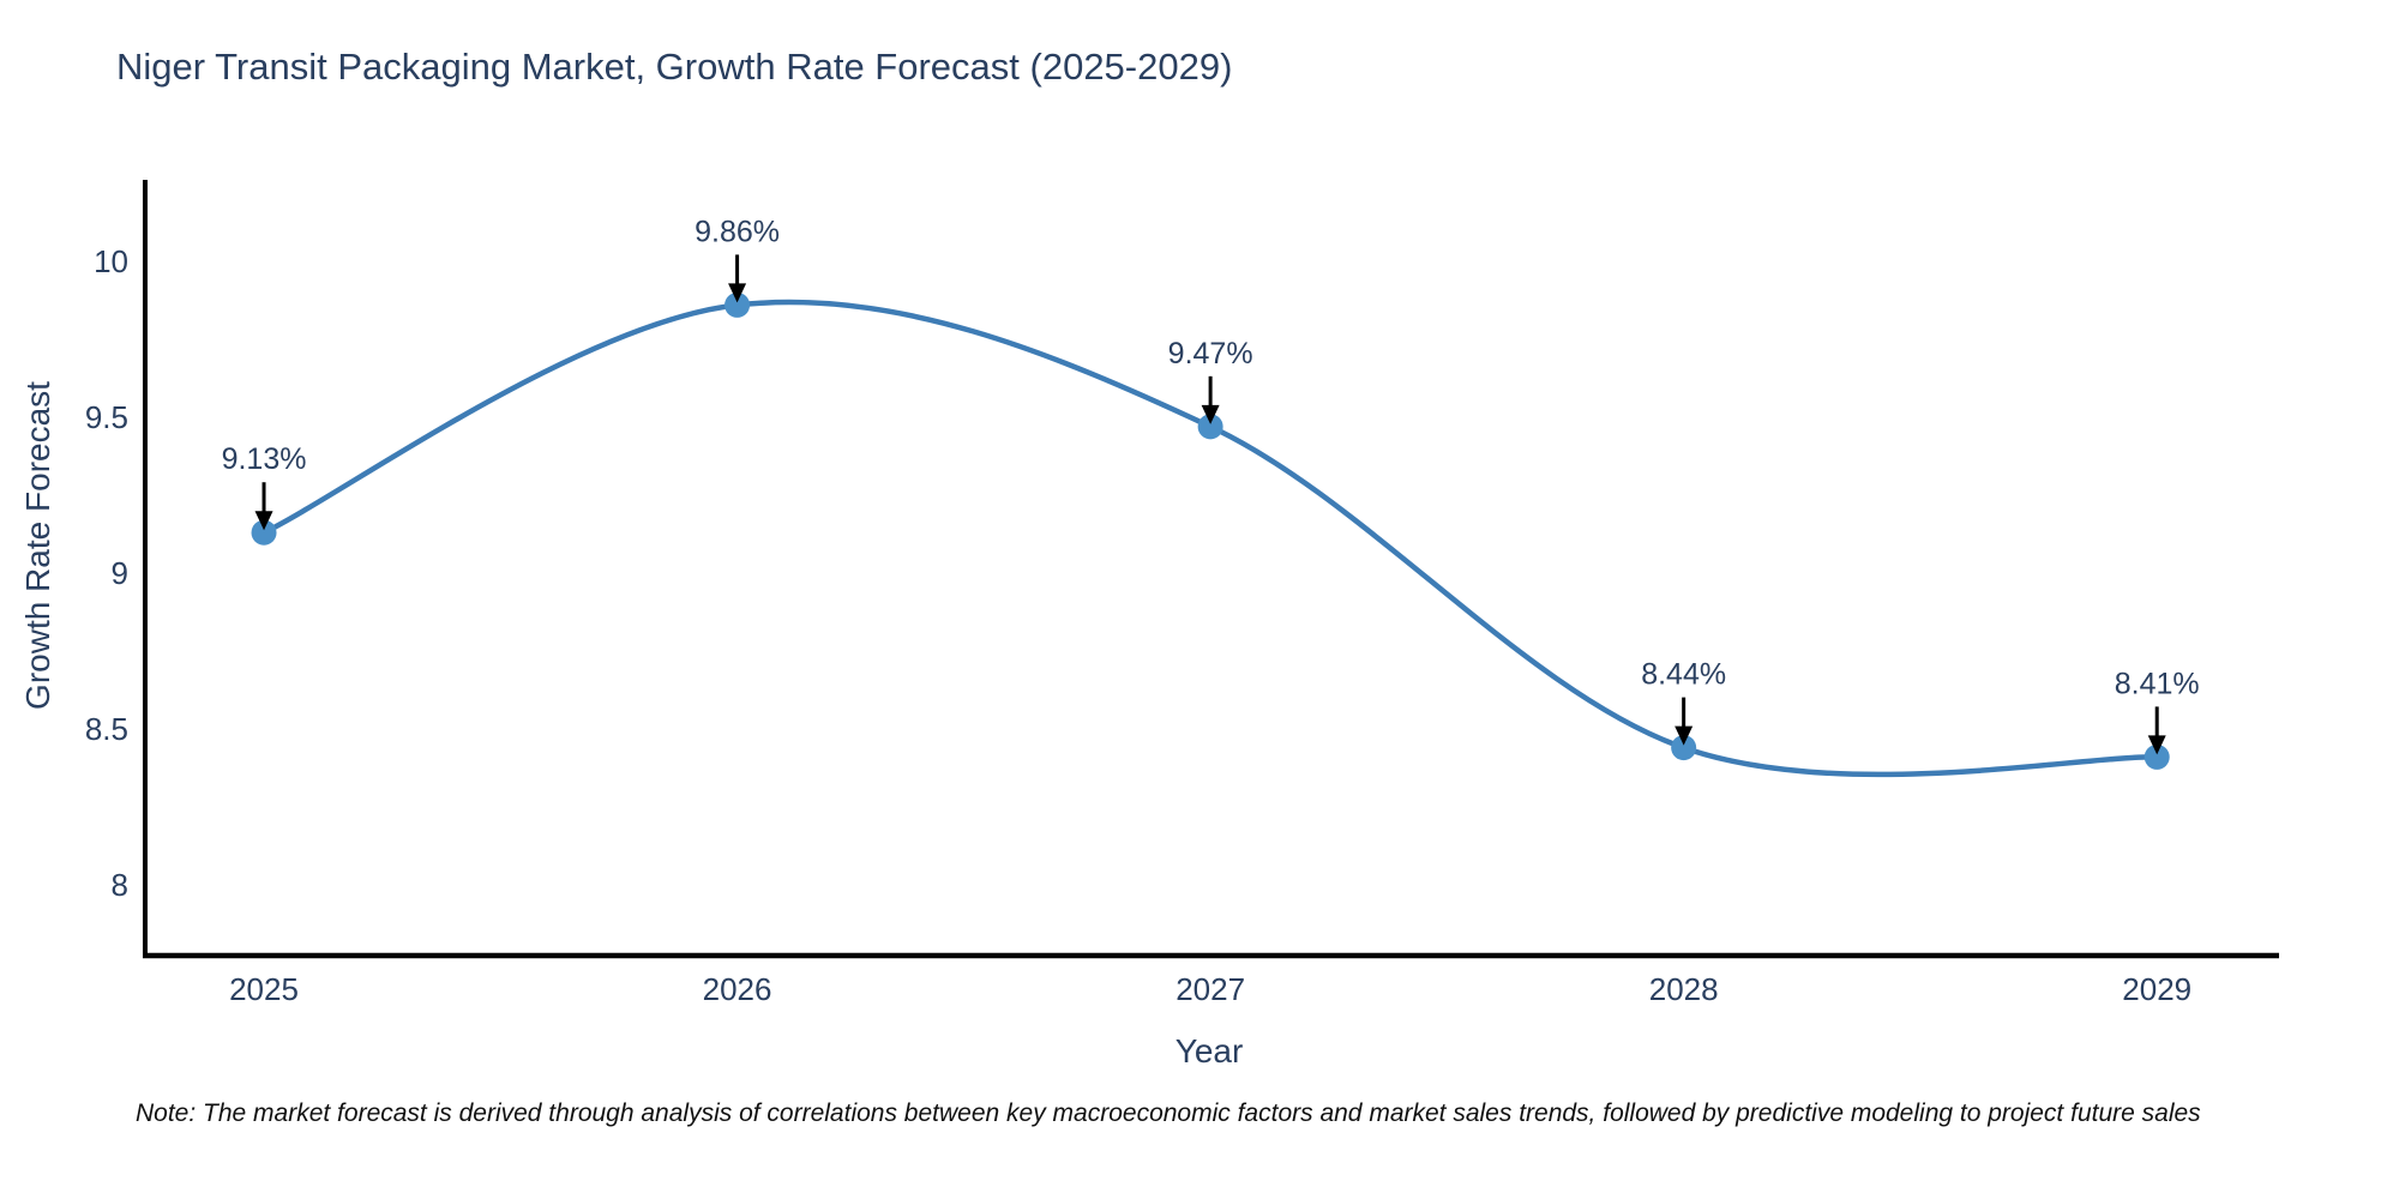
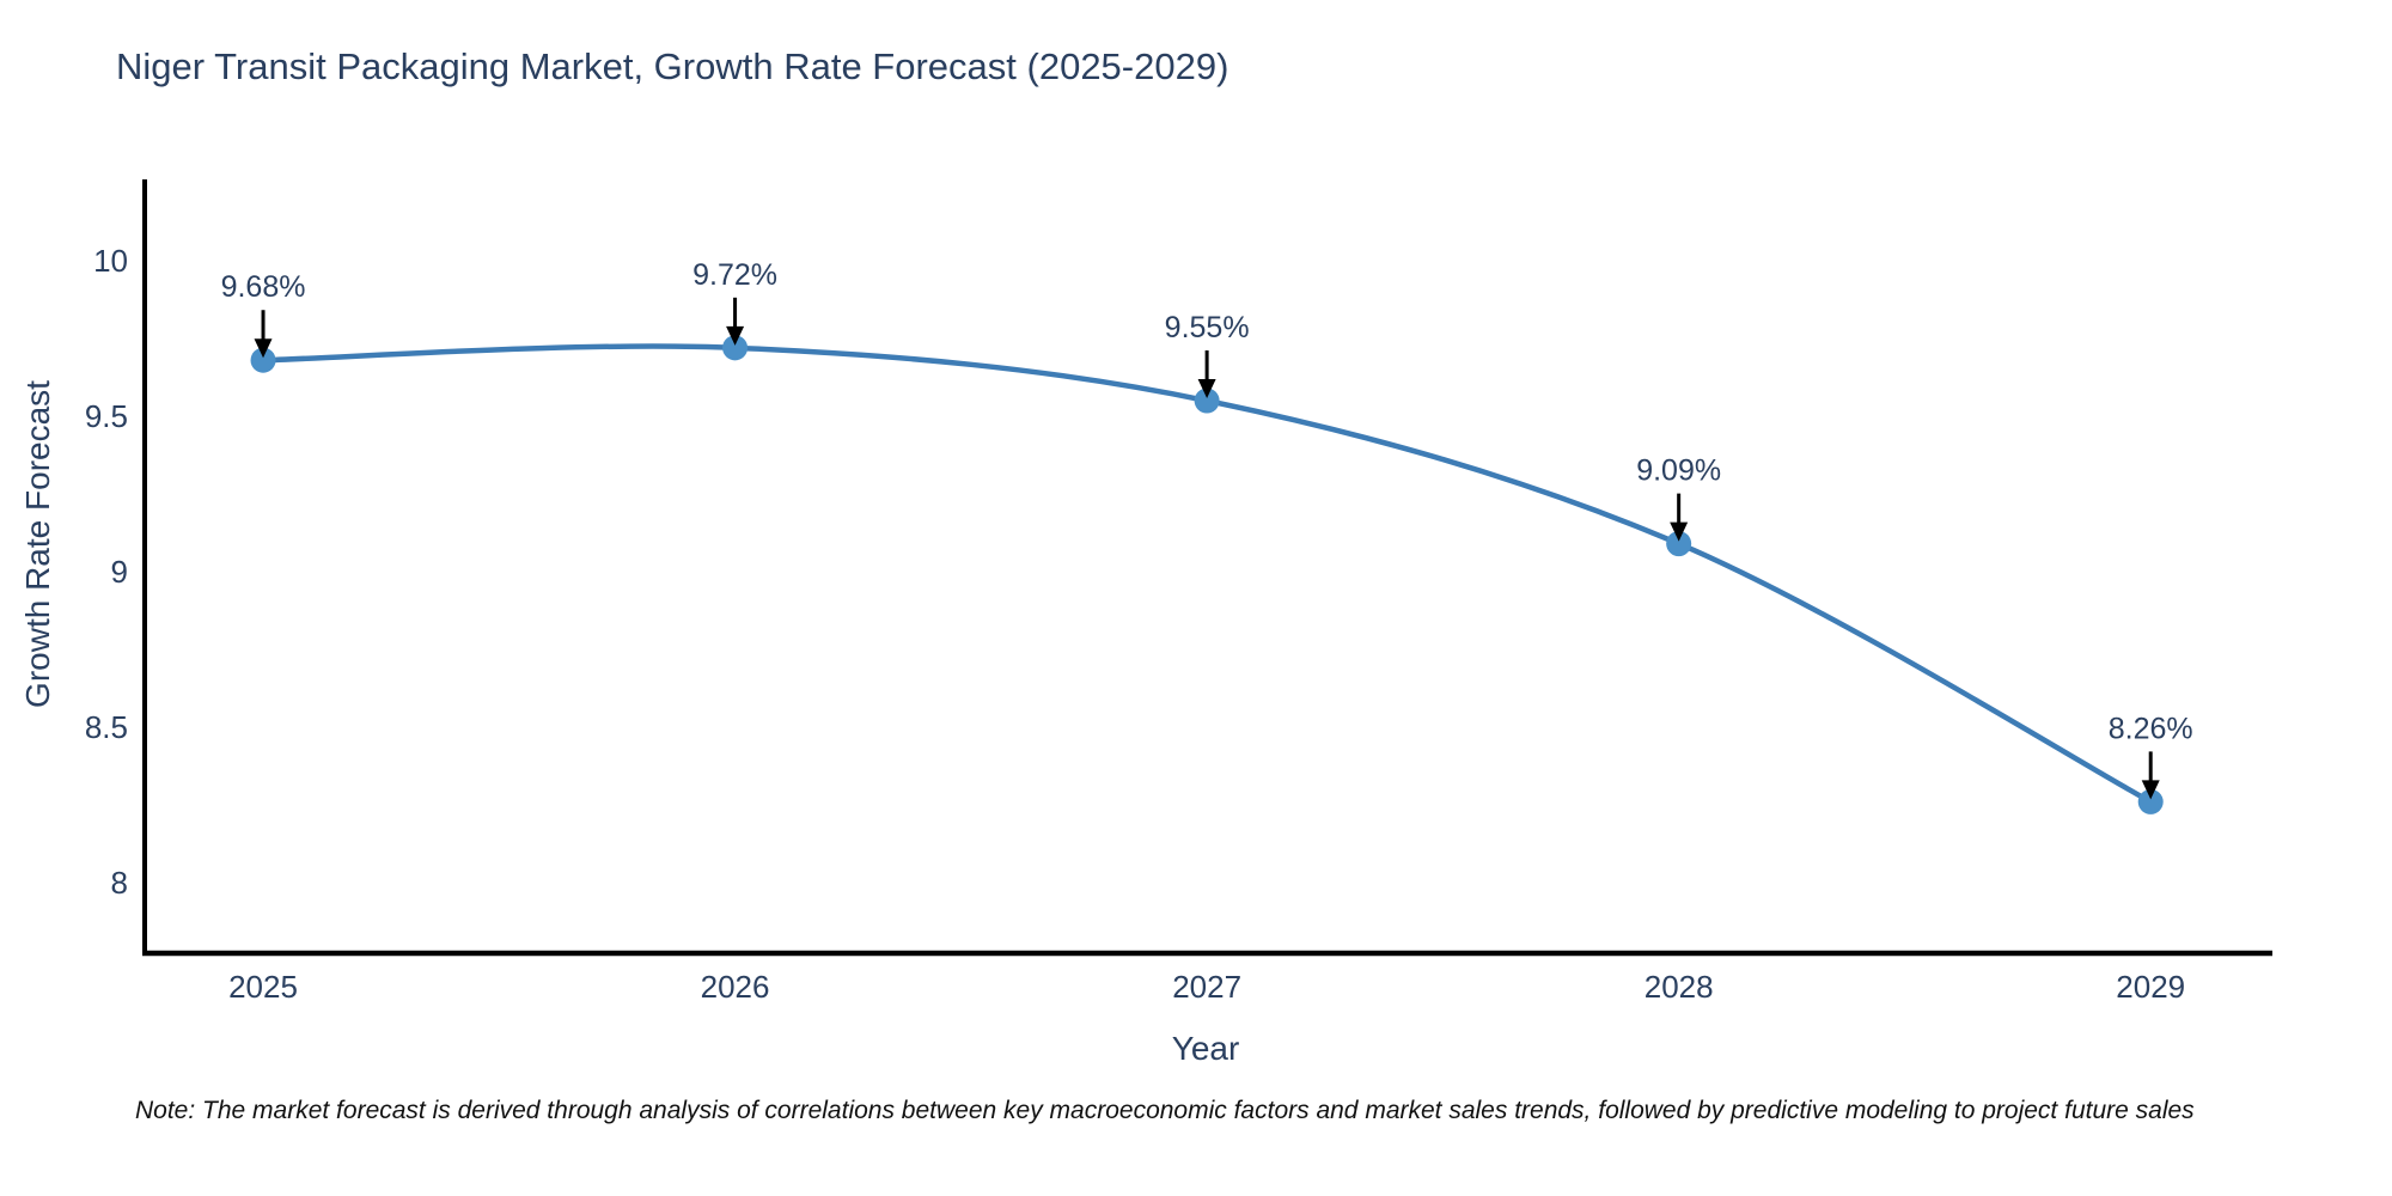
2025: 9.13% -> 9.68%
2026: 9.86% -> 9.72%
2027: 9.47% -> 9.55%
2028: 8.44% -> 9.09%
2029: 8.41% -> 8.26%
